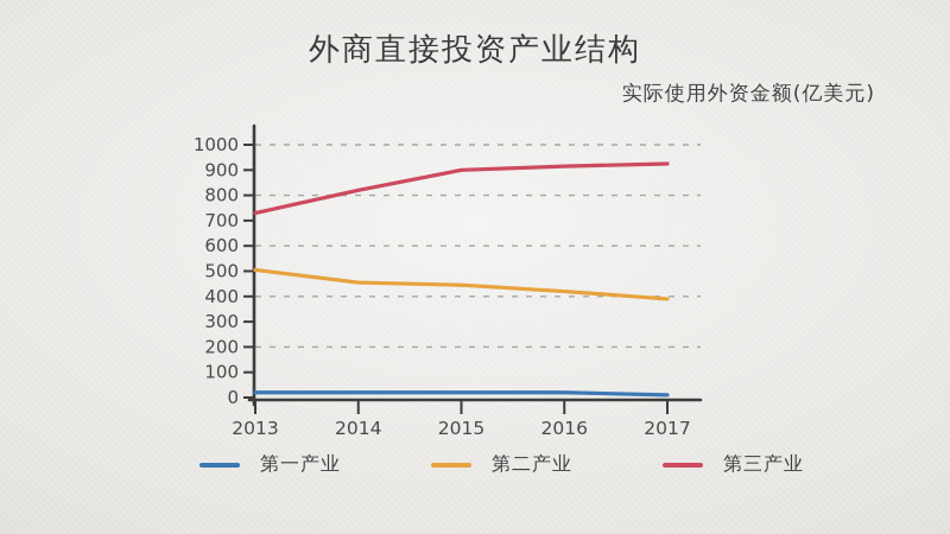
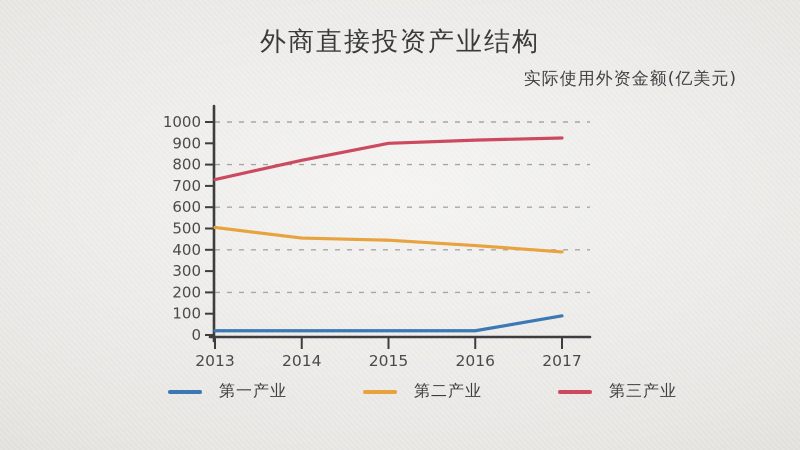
第一产业/2017: 10 -> 90
